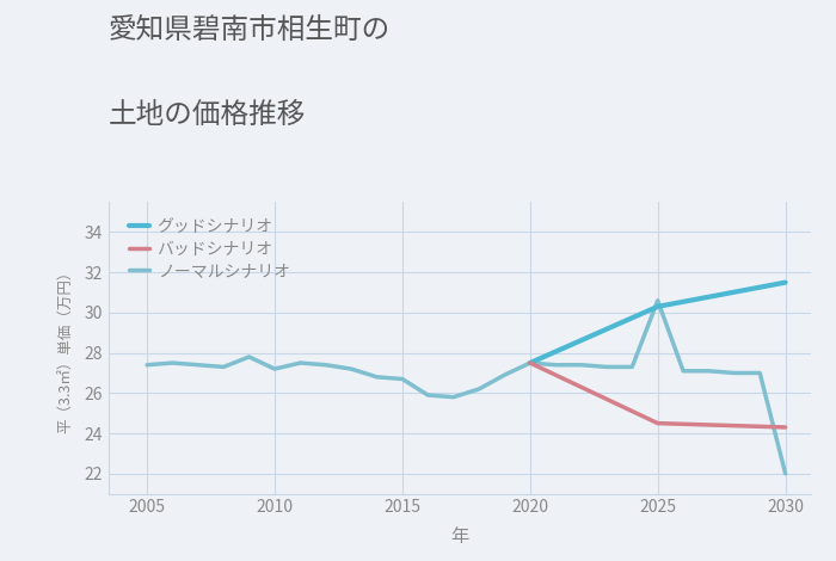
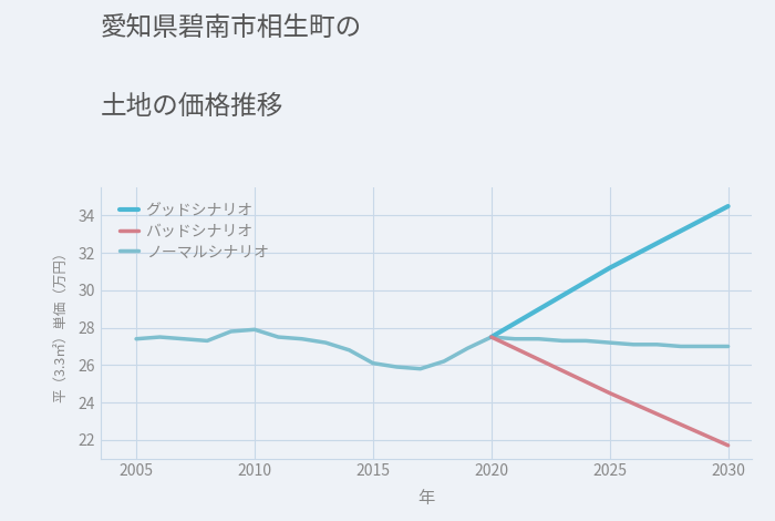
ノーマルシナリオ/2010: 27.2 -> 27.9
ノーマルシナリオ/2015: 26.7 -> 26.1
ノーマルシナリオ/2025: 30.6 -> 27.2
グッドシナリオ/2025: 30.3 -> 31.2
ノーマルシナリオ/2030: 22.0 -> 27.0
グッドシナリオ/2030: 31.5 -> 34.5
バッドシナリオ/2030: 24.3 -> 21.7
